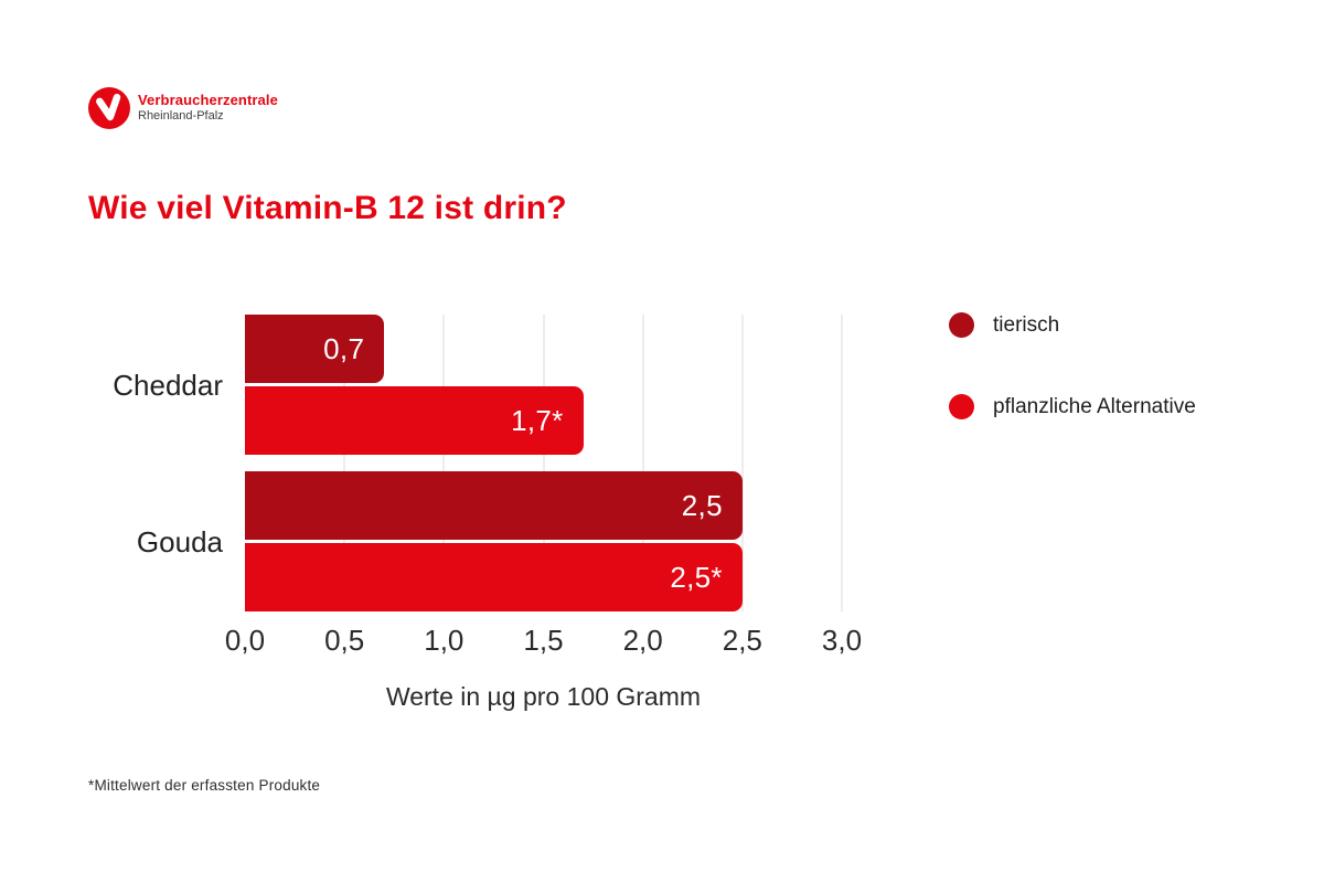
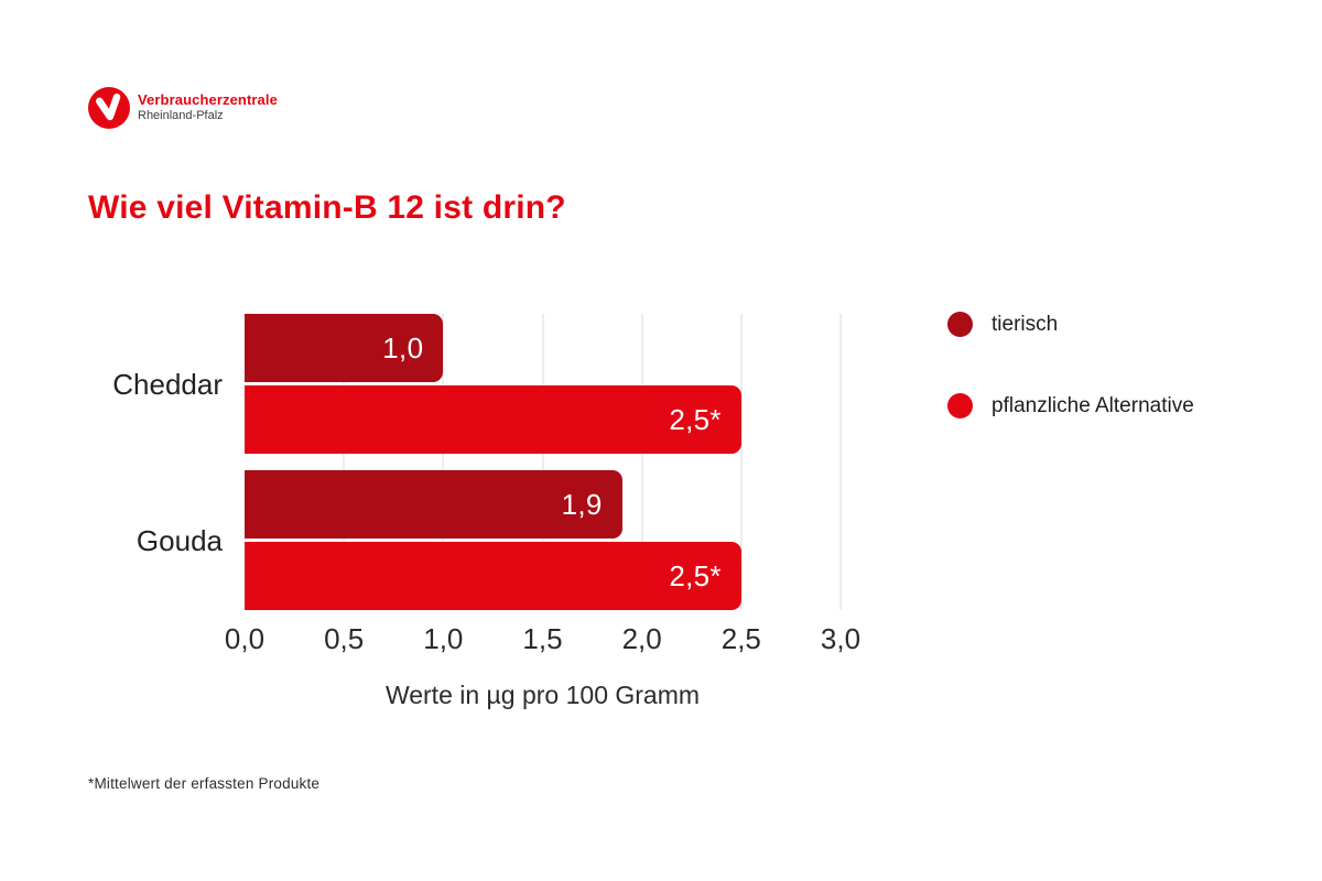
tierisch/Cheddar: 0,7 -> 1,0
pflanzliche Alternative/Cheddar: 1,7 -> 2,5
tierisch/Gouda: 2,5 -> 1,9
